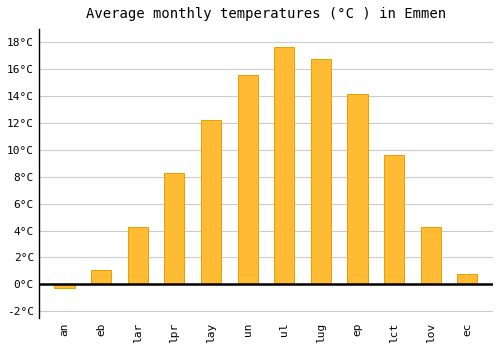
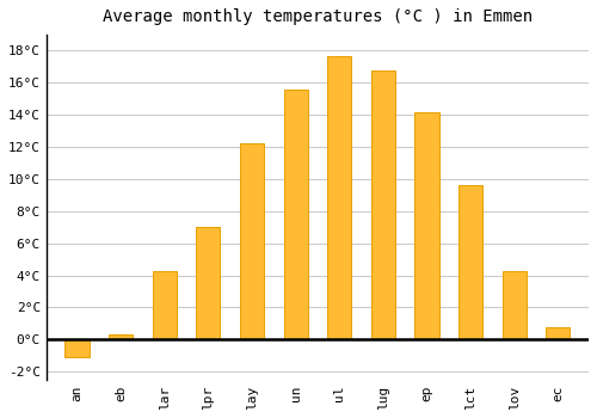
an: -0.3°C -> -1.1°C
eb: 1.1°C -> 0.3°C
lpr: 8.3°C -> 7.0°C
